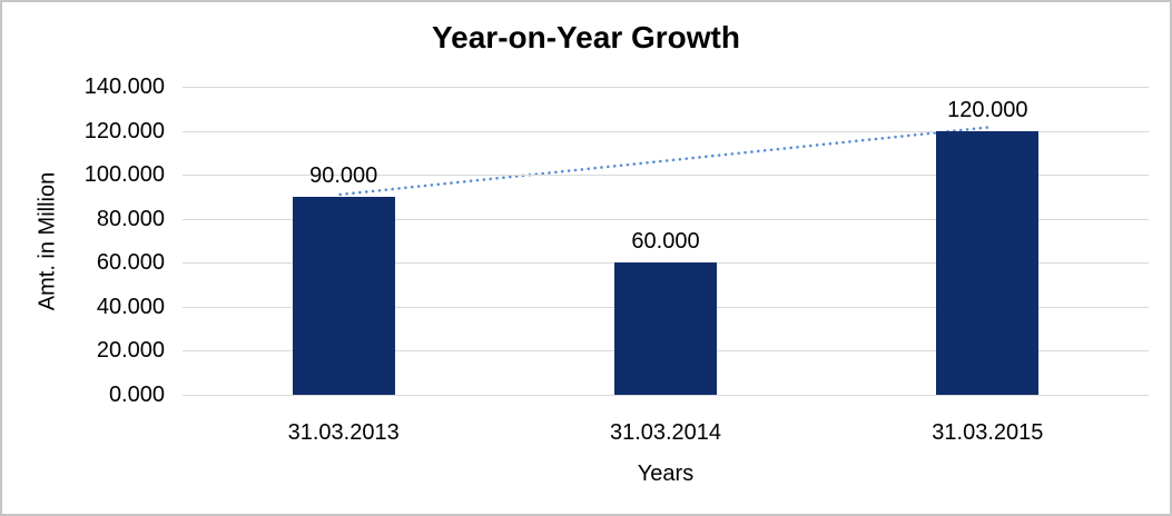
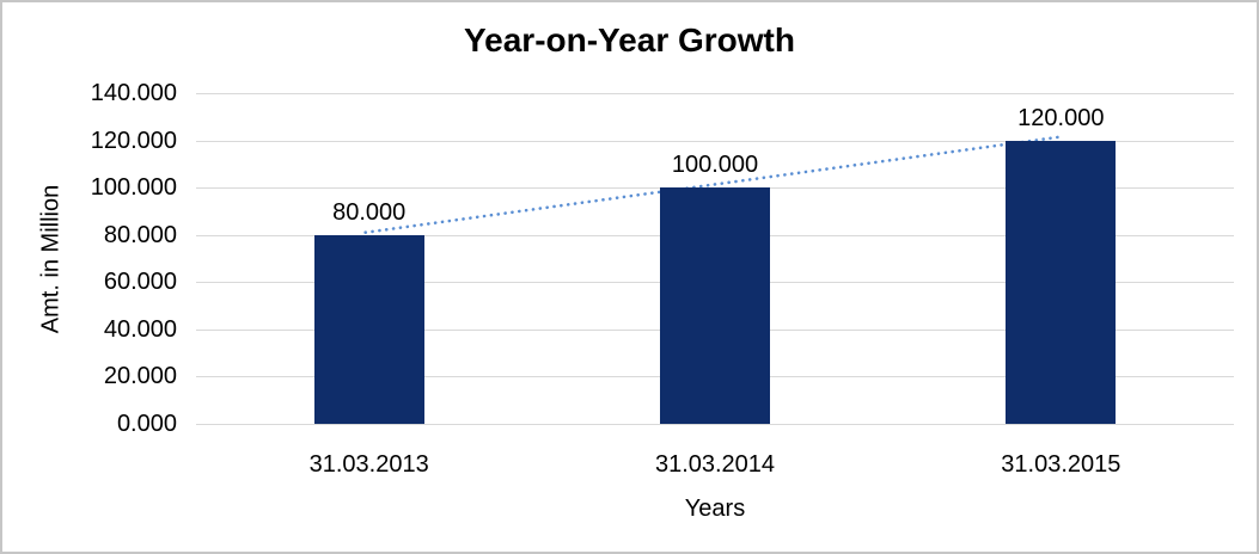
31.03.2013: 90.000 -> 80.000
31.03.2014: 60.000 -> 100.000
